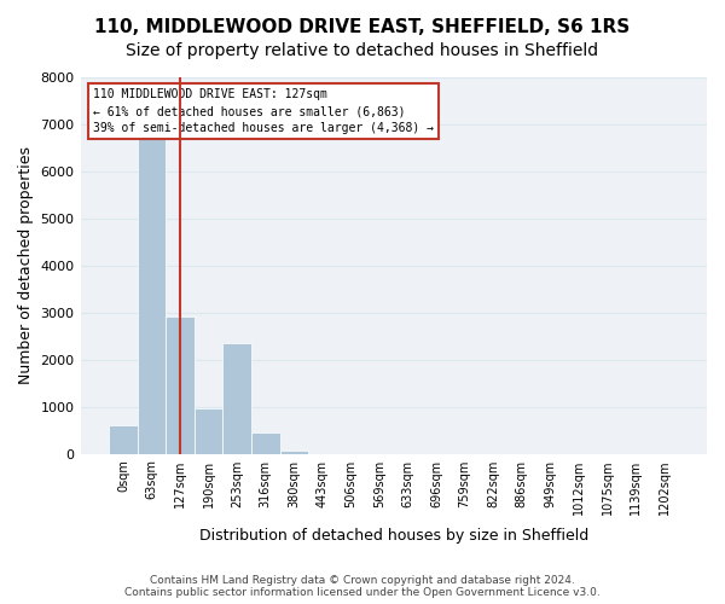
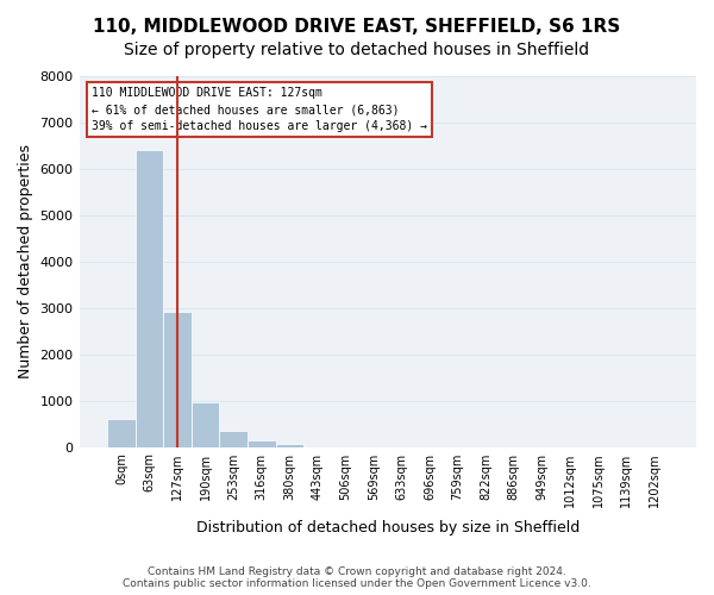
63sqm: 6750 -> 6400
253sqm: 2350 -> 360
316sqm: 450 -> 140
